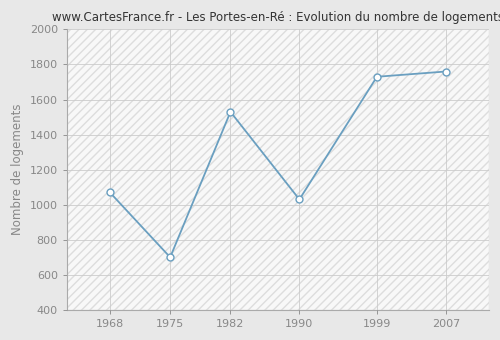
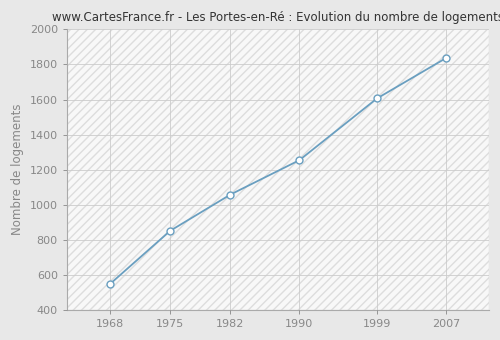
1968: 1070 -> 550
1975: 700 -> 850
1982: 1530 -> 1060
1990: 1030 -> 1250
1999: 1730 -> 1610
2007: 1760 -> 1840
